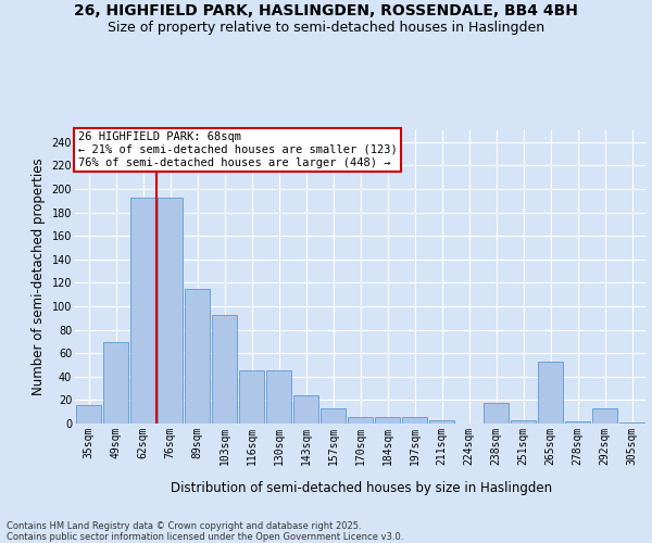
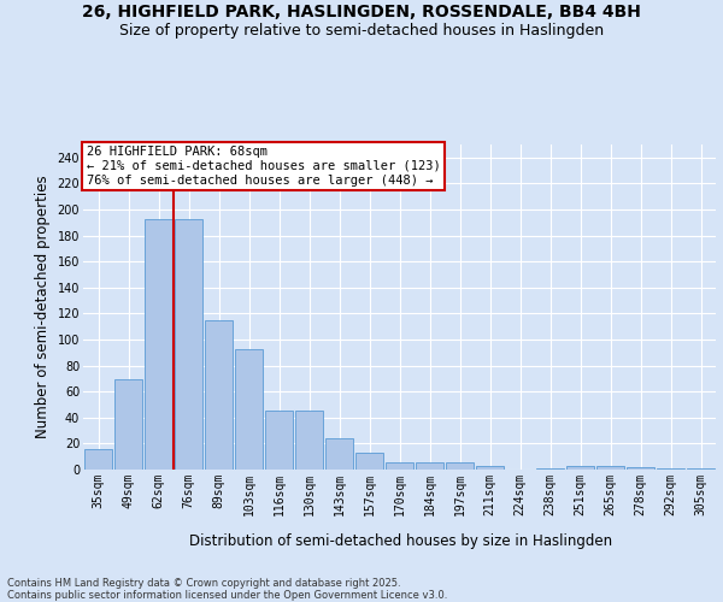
238sqm: 18 -> 1
265sqm: 53 -> 3
292sqm: 13 -> 1
